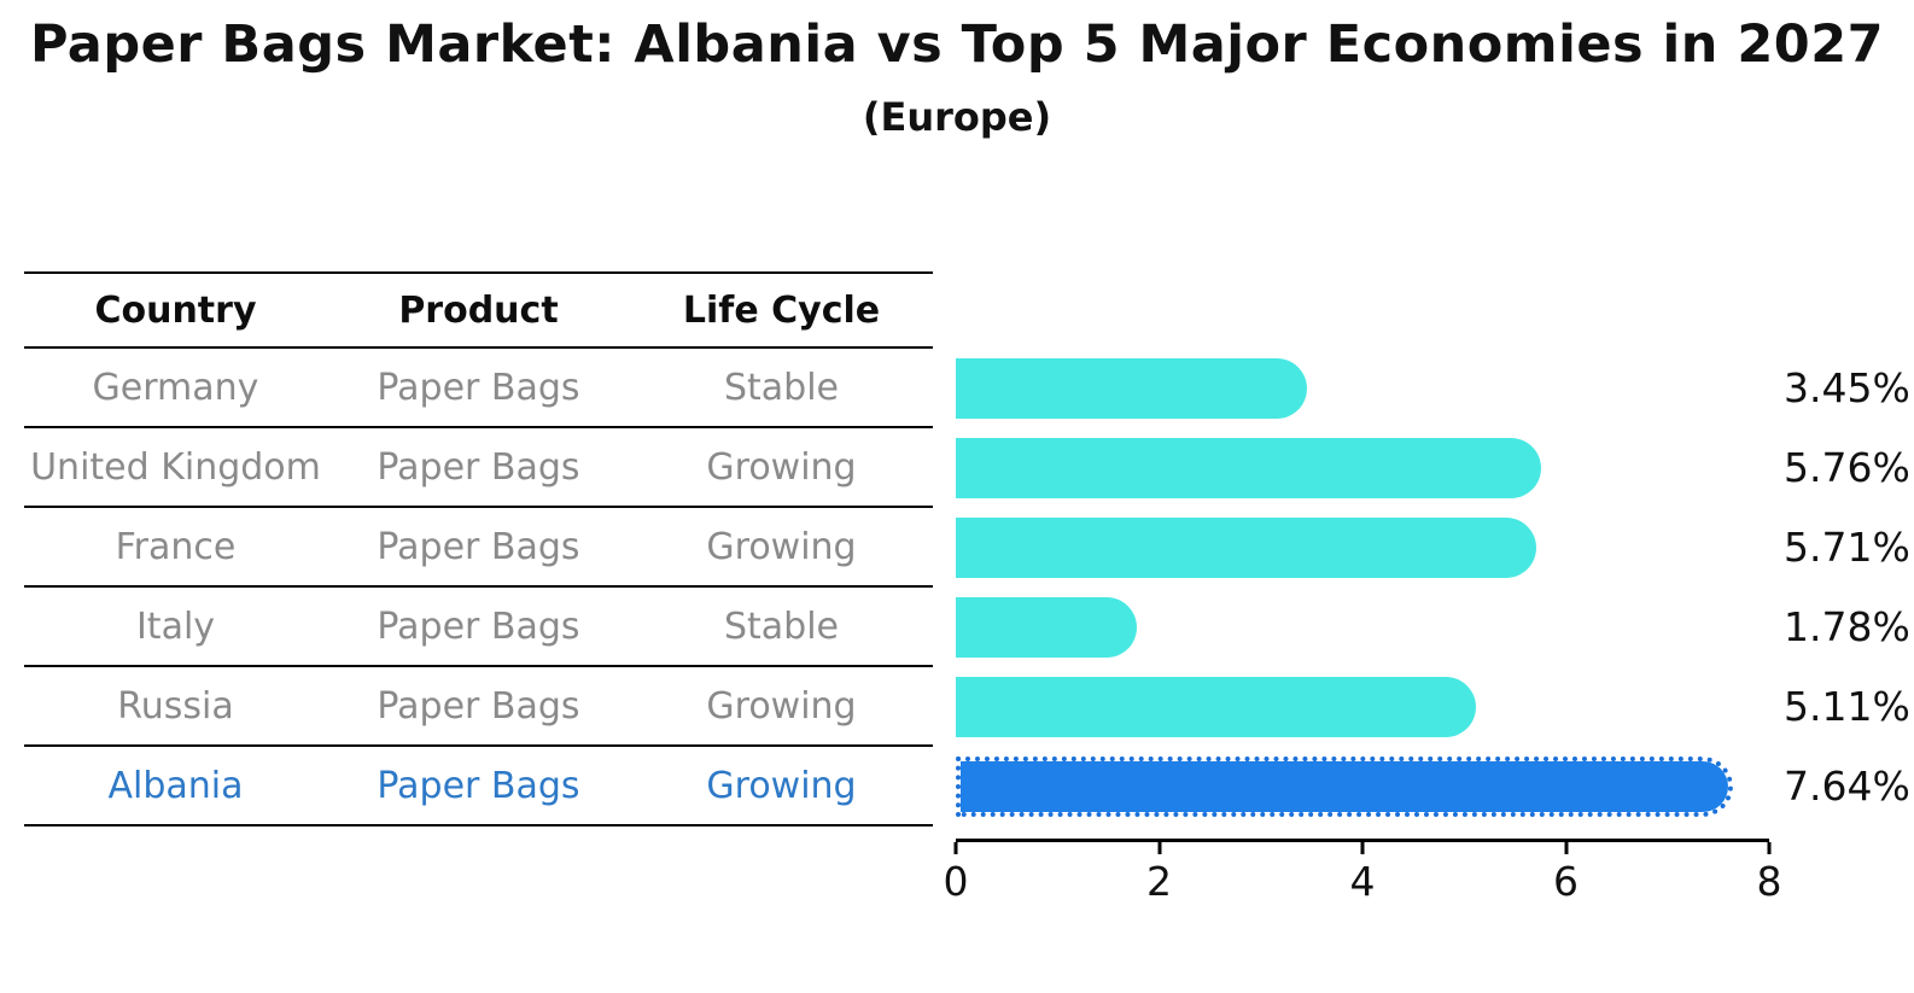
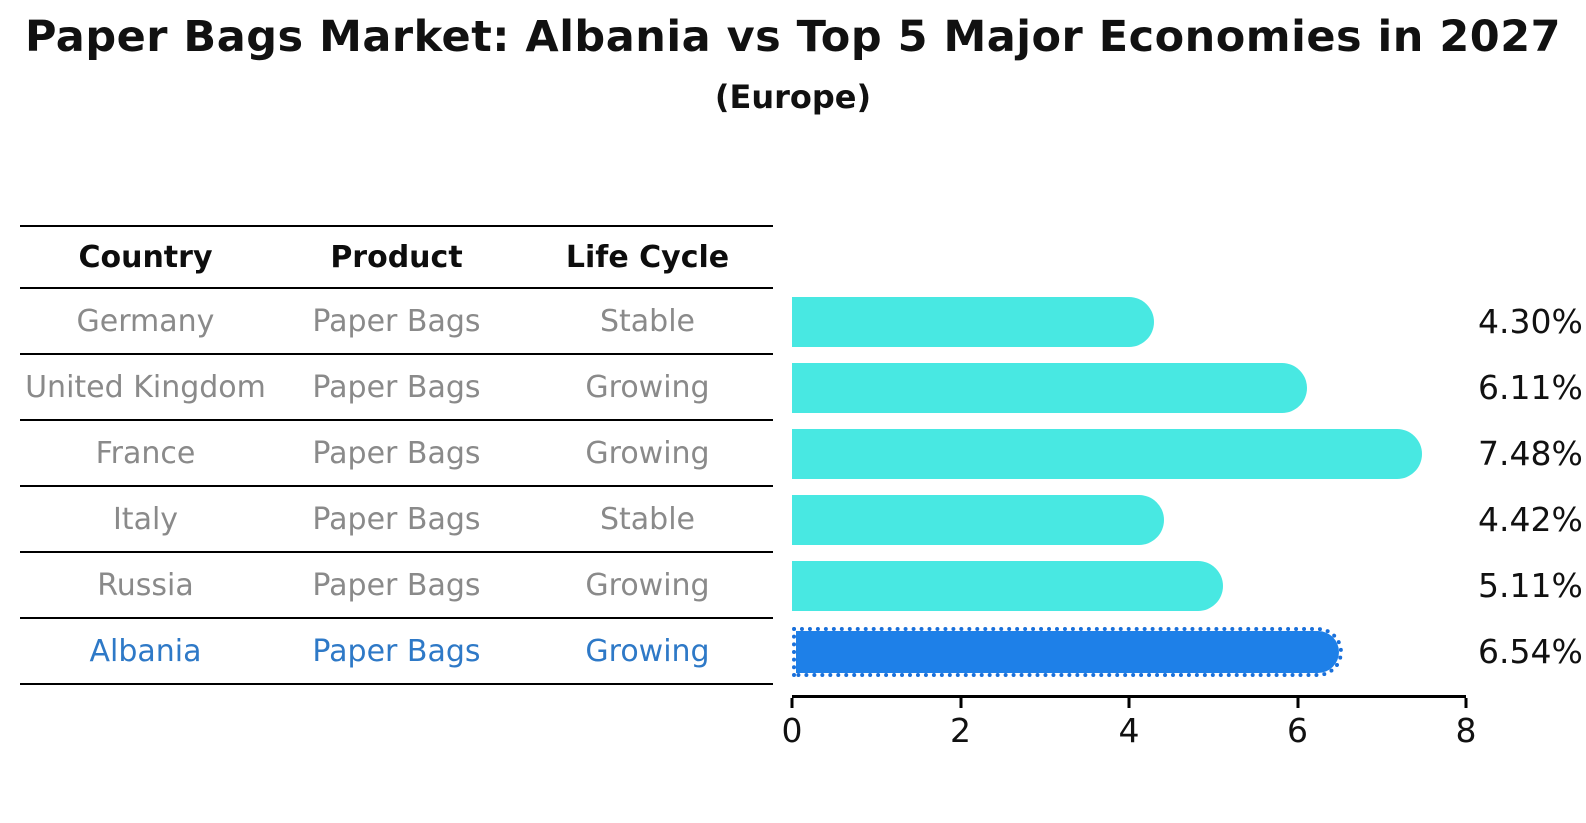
Germany: 3.45% -> 4.30%
United Kingdom: 5.76% -> 6.11%
France: 5.71% -> 7.48%
Italy: 1.78% -> 4.42%
Albania: 7.64% -> 6.54%
